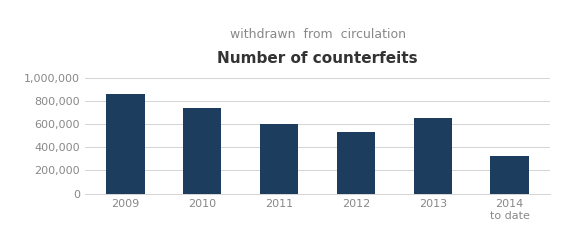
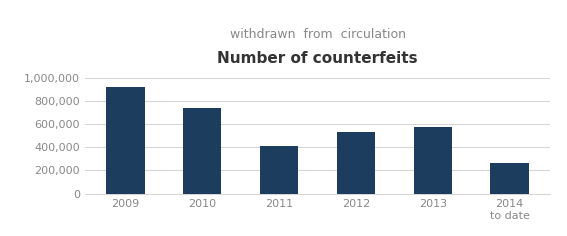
2009: 860,000 -> 920,000
2011: 600,000 -> 410,000
2013: 660,000 -> 570,000
2014 to date: 320,000 -> 260,000
